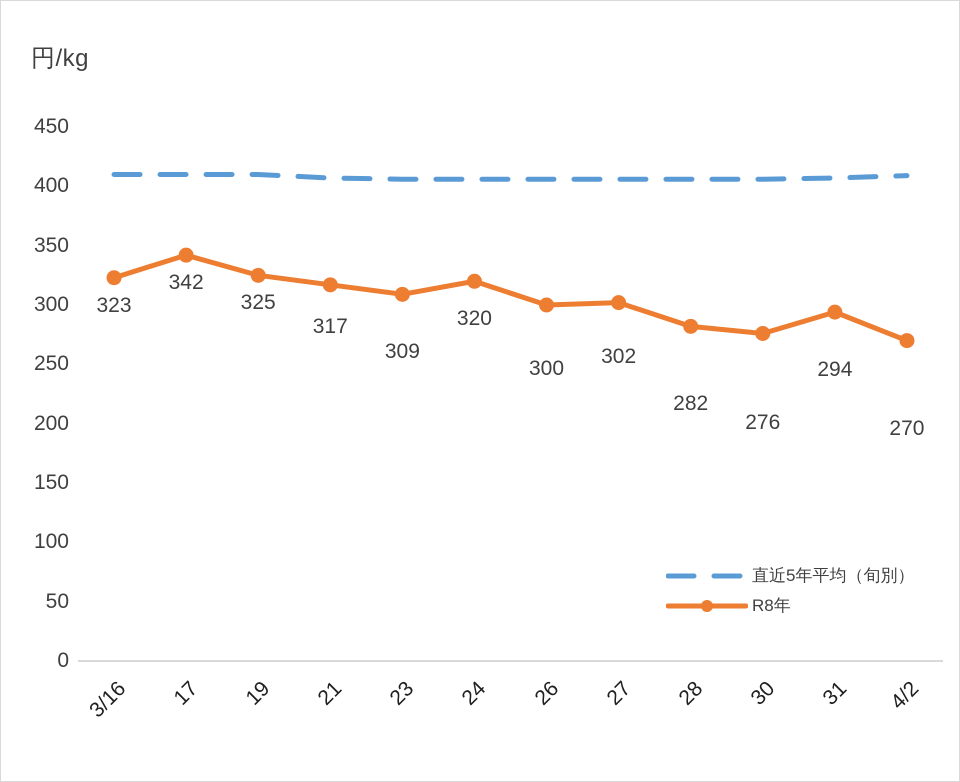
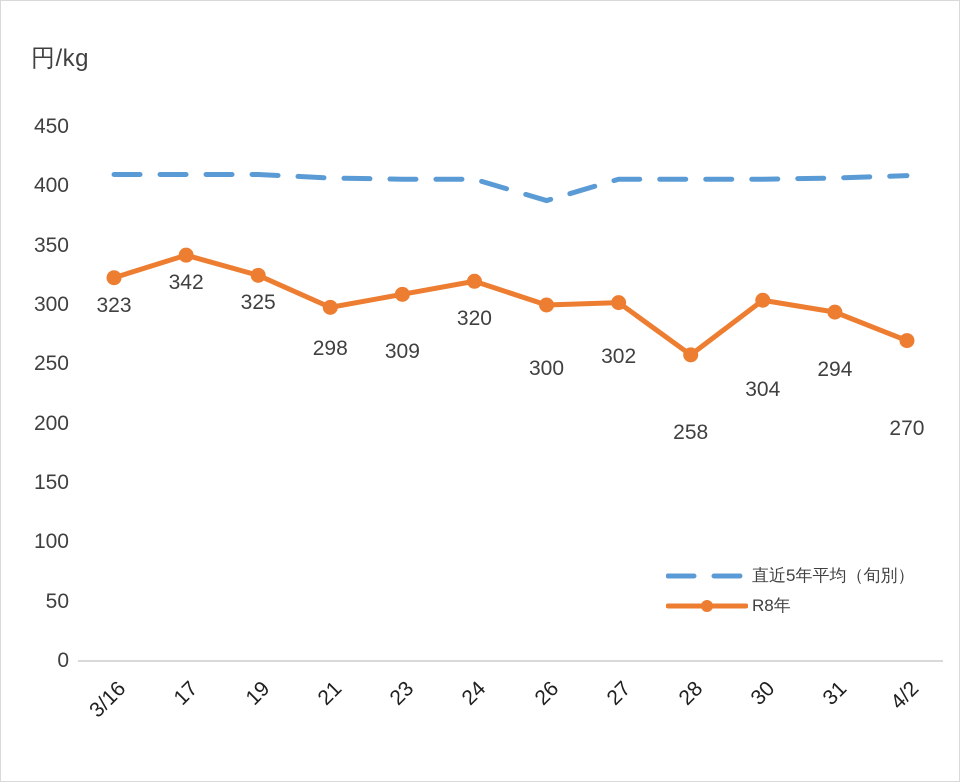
R8年/21: 317 -> 298
直近5年平均（旬別）/26: 406 -> 388
R8年/28: 282 -> 258
R8年/30: 276 -> 304
